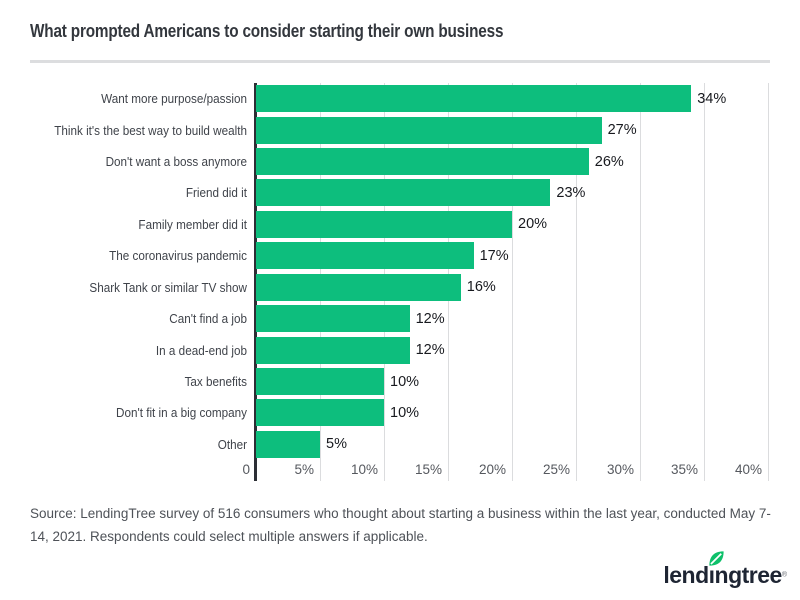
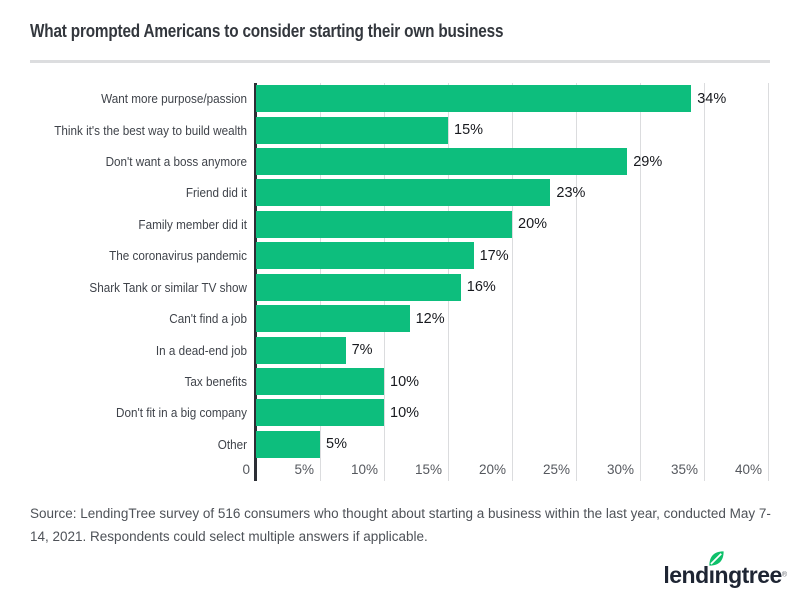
Think it's the best way to build wealth: 27% -> 15%
Don't want a boss anymore: 26% -> 29%
In a dead-end job: 12% -> 7%
